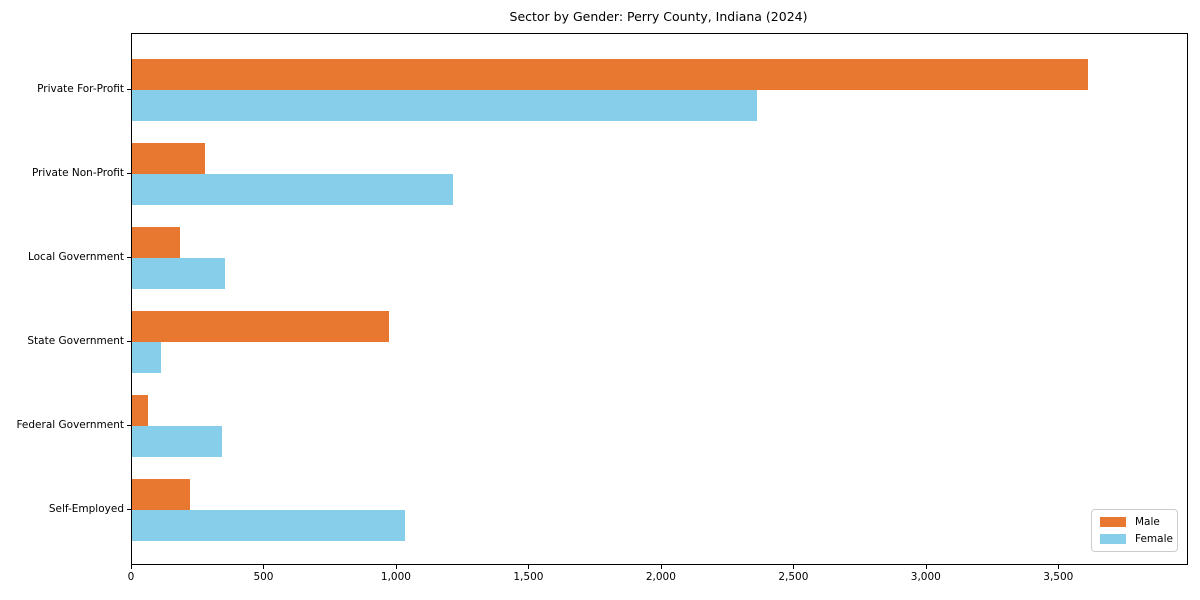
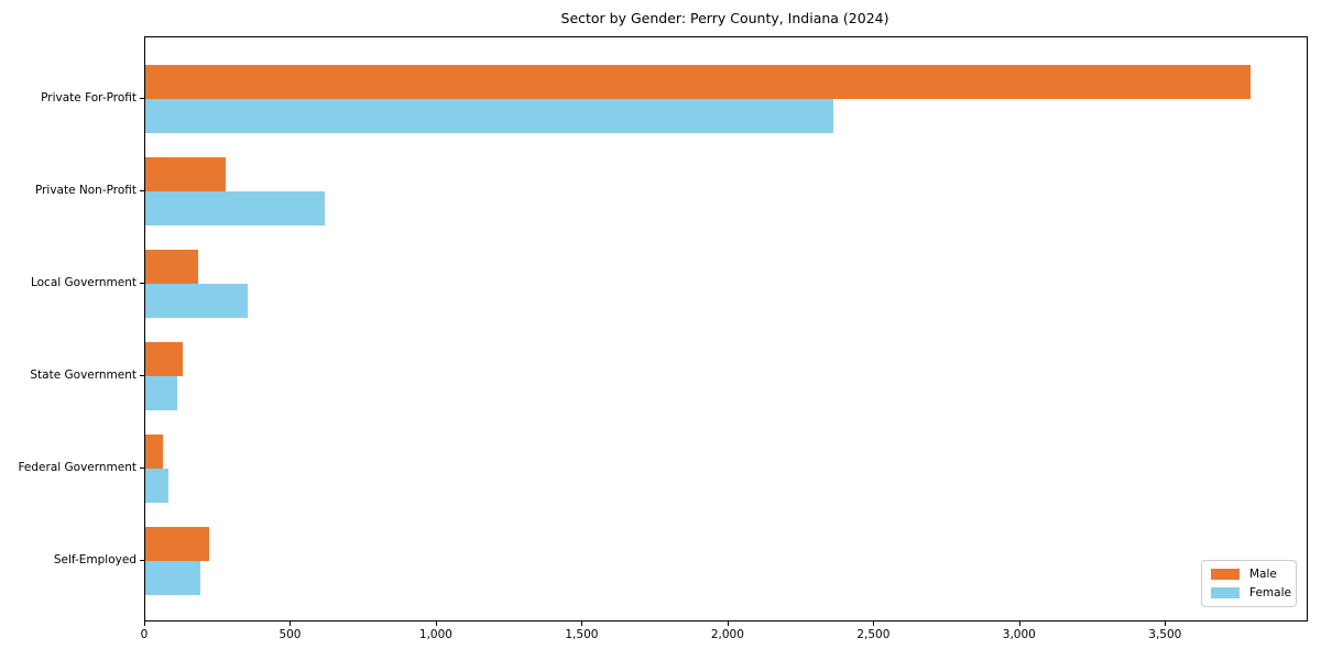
Male/Private For-Profit: 3610 -> 3790
Female/Private Non-Profit: 1210 -> 620
Male/State Government: 970 -> 130
Female/Federal Government: 340 -> 80
Female/Self-Employed: 1030 -> 190
